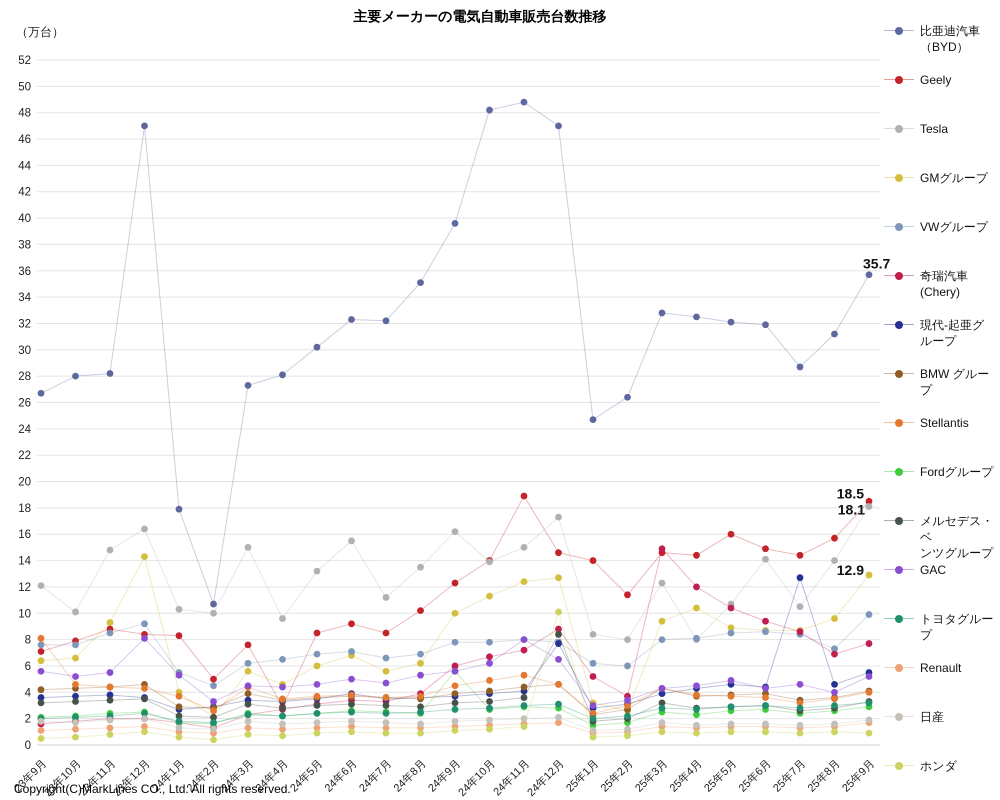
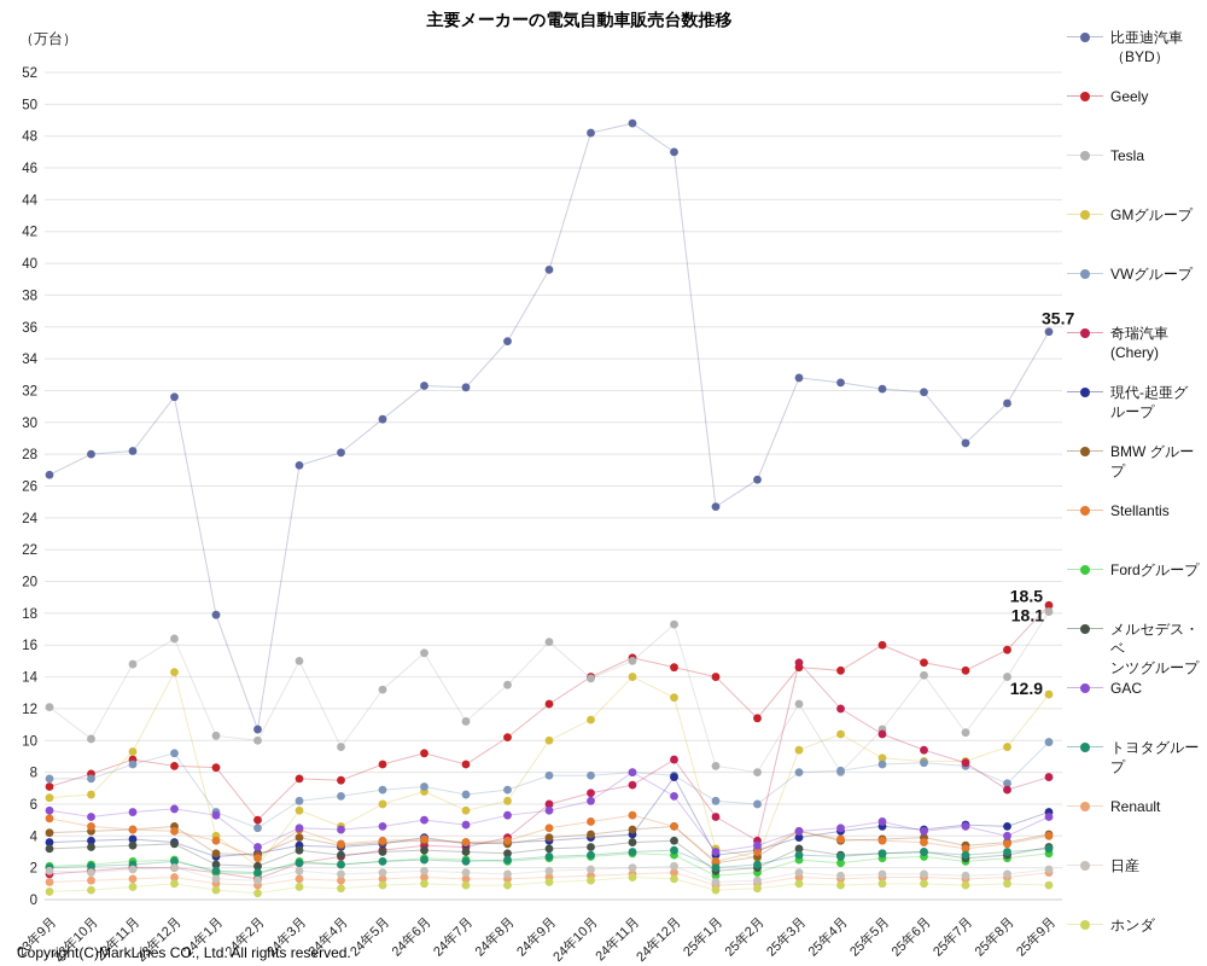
Stellantis/23年9月: 8.1 -> 5.1
比亜迪汽車（BYD）/23年12月: 47.0 -> 31.6
GAC/23年12月: 8.1 -> 5.7
Geely/24年4月: 2.9 -> 7.5
Fordグループ/24年9月: 5.6 -> 2.6
Geely/24年11月: 18.9 -> 15.2
GMグループ/24年11月: 12.4 -> 14.0
メルセデス・ベンツグループ/24年12月: 8.4 -> 3.7
ホンダ/24年12月: 10.1 -> 1.3
現代-起亜グループ/25年7月: 12.7 -> 4.7
